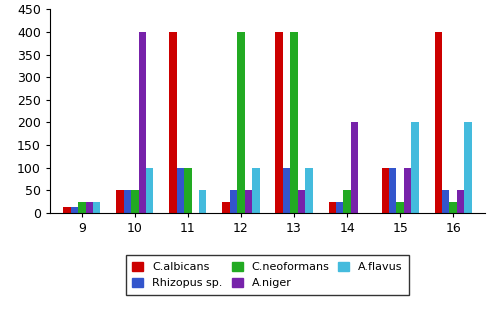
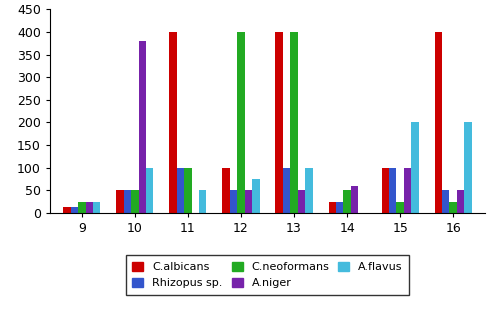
A.niger/10: 400 -> 380
C.albicans/12: 25 -> 100
A.flavus/12: 100 -> 75
A.niger/14: 200 -> 60
